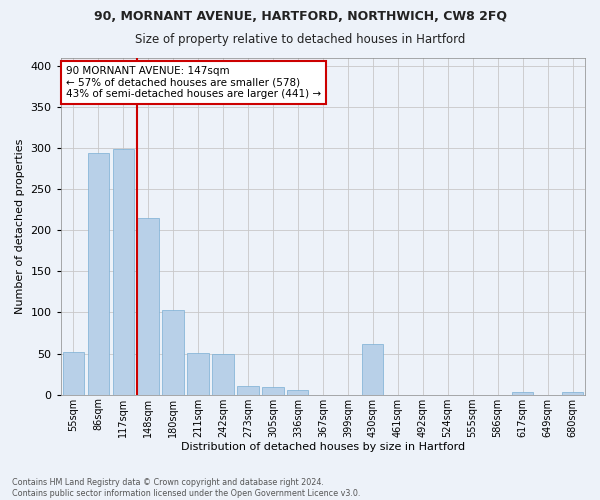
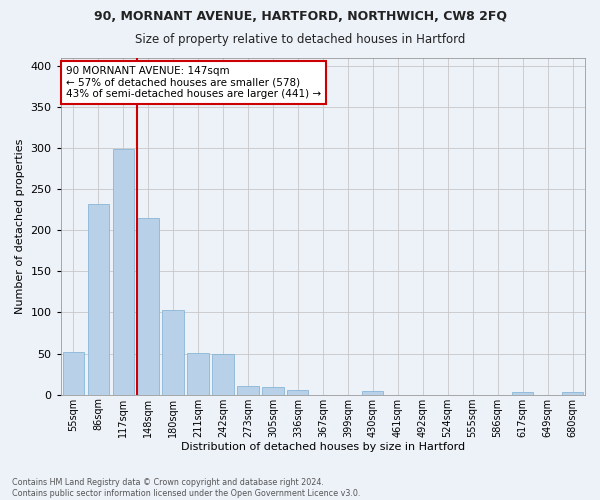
86sqm: 294 -> 232
430sqm: 62 -> 5
